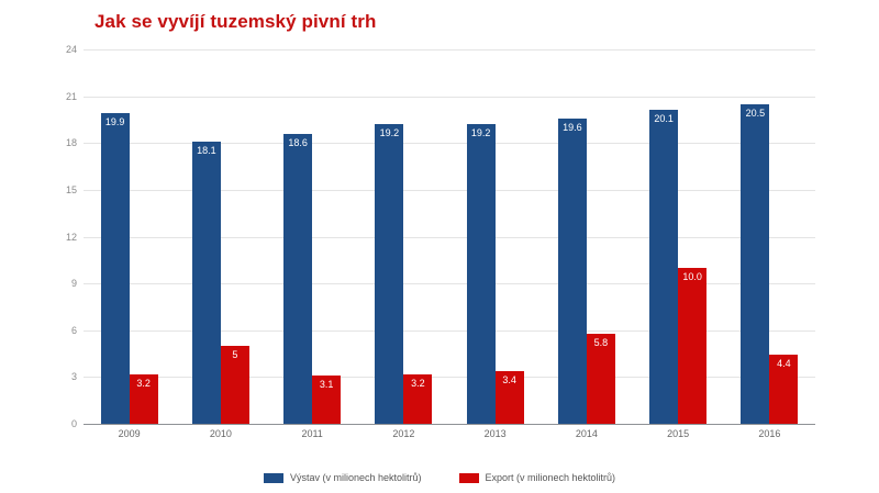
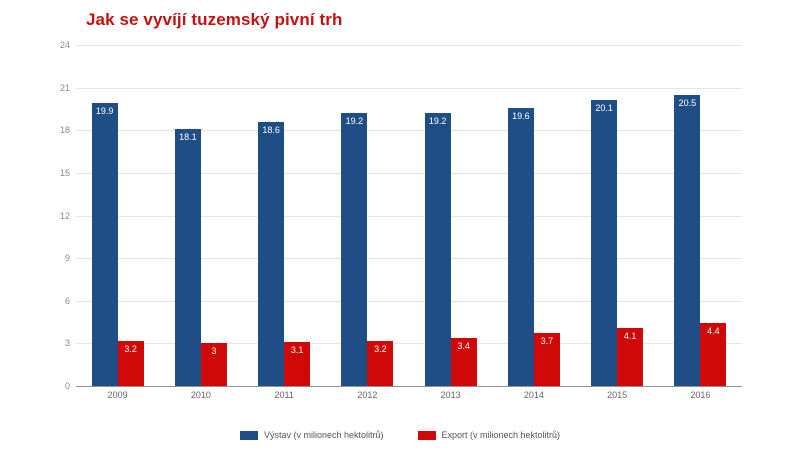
Export (v milionech hektolitrů)/2010: 5 -> 3
Export (v milionech hektolitrů)/2014: 5.8 -> 3.7
Export (v milionech hektolitrů)/2015: 10.0 -> 4.1
